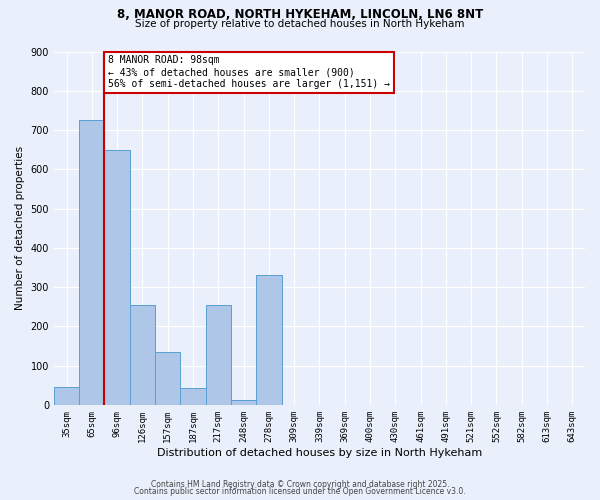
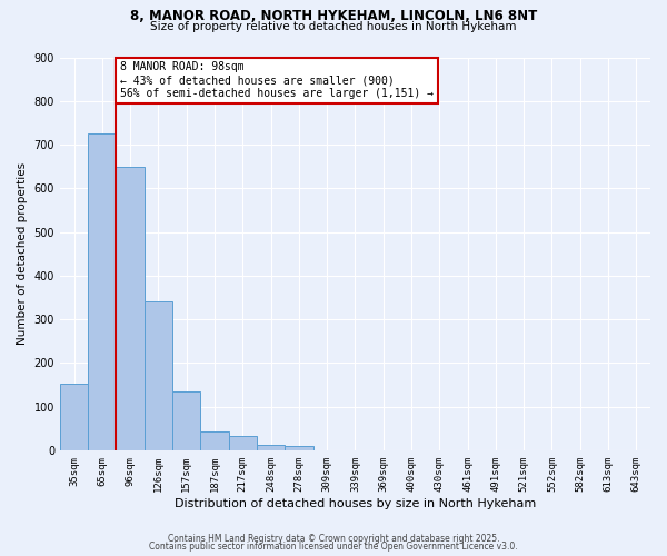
35sqm: 45 -> 152
126sqm: 255 -> 342
217sqm: 255 -> 32
278sqm: 330 -> 9
